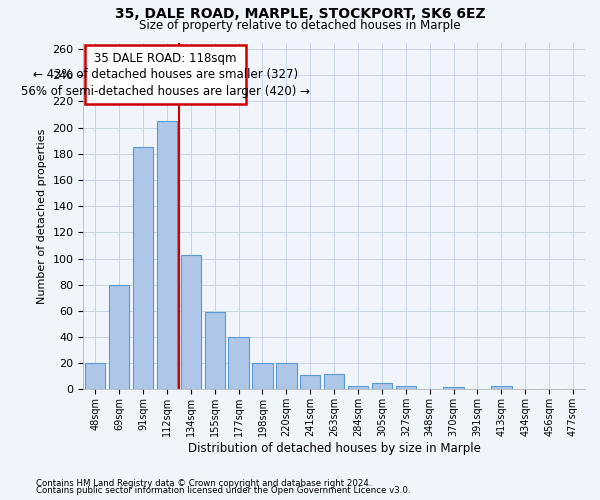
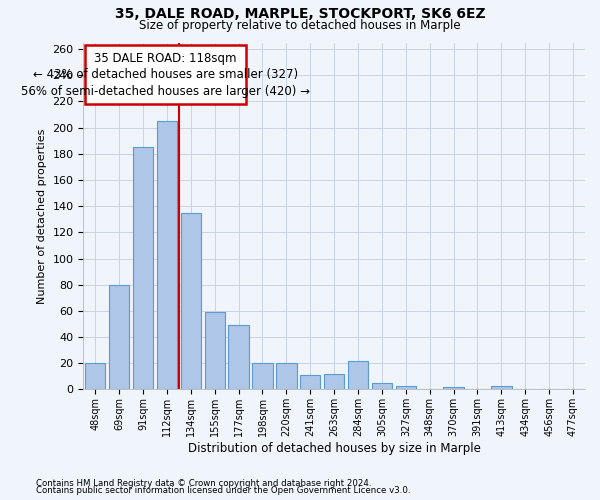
134sqm: 103 -> 135
177sqm: 40 -> 49
284sqm: 3 -> 22
